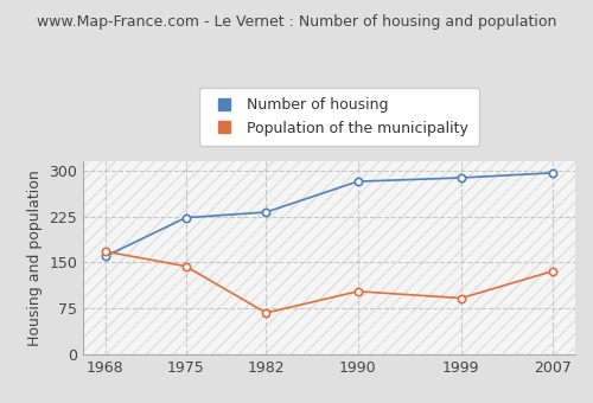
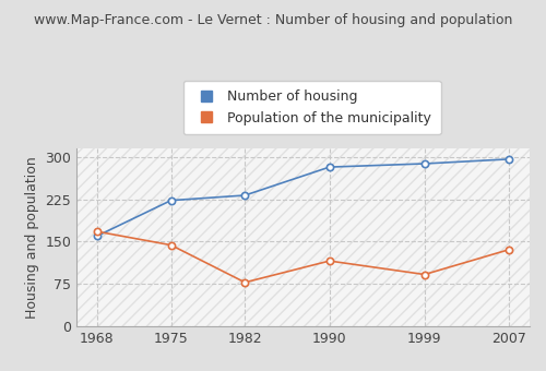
Population of the municipality/1982: 68 -> 78
Population of the municipality/1990: 103 -> 116
